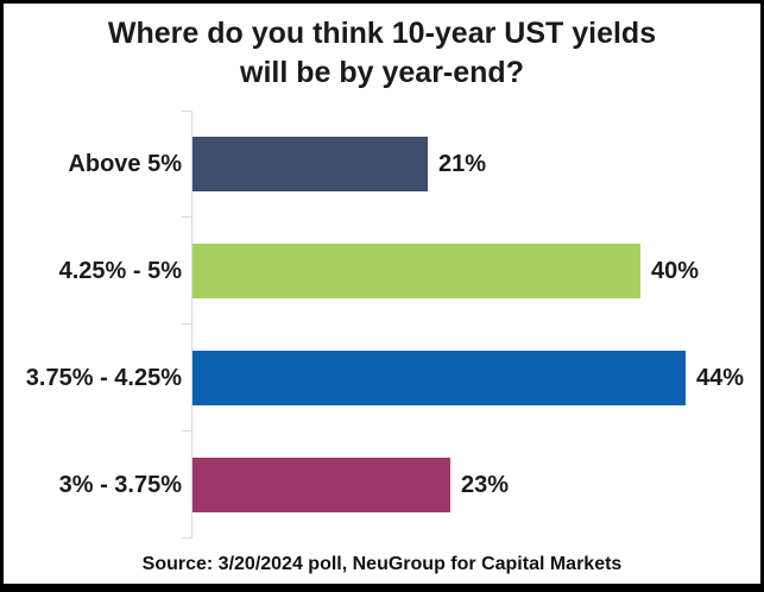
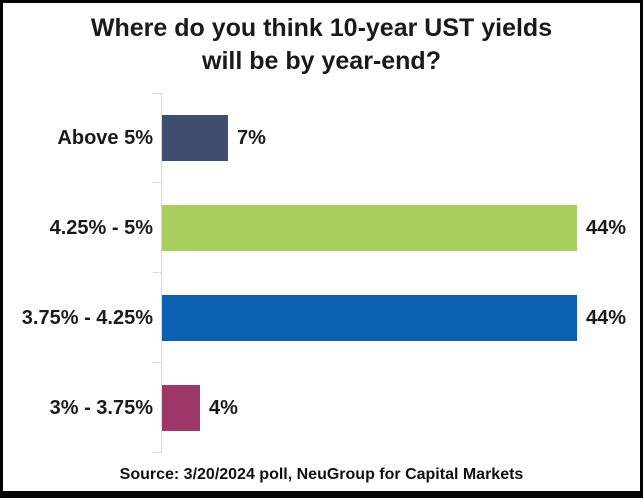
Above 5%: 21% -> 7%
4.25% - 5%: 40% -> 44%
3% - 3.75%: 23% -> 4%
